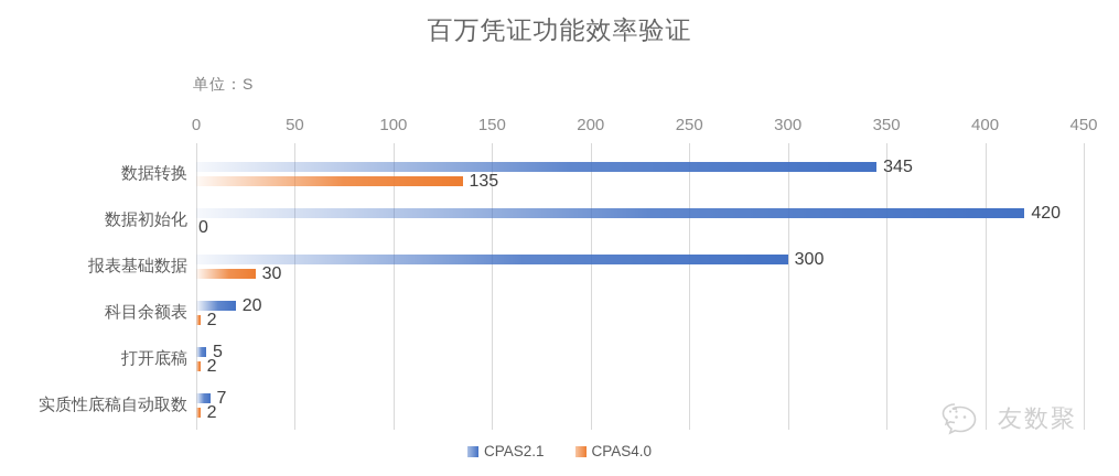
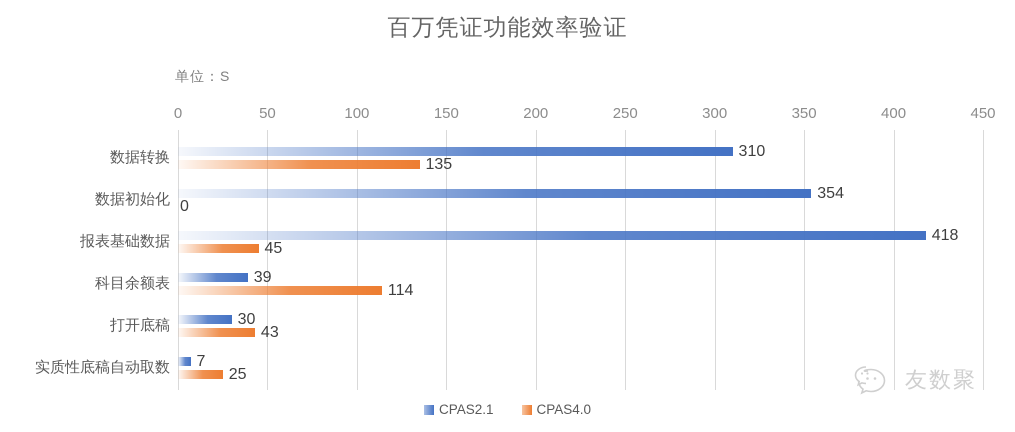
CPAS2.1/数据转换: 345 -> 310
CPAS2.1/数据初始化: 420 -> 354
CPAS2.1/报表基础数据: 300 -> 418
CPAS4.0/报表基础数据: 30 -> 45
CPAS2.1/科目余额表: 20 -> 39
CPAS4.0/科目余额表: 2 -> 114
CPAS2.1/打开底稿: 5 -> 30
CPAS4.0/打开底稿: 2 -> 43
CPAS4.0/实质性底稿自动取数: 2 -> 25
